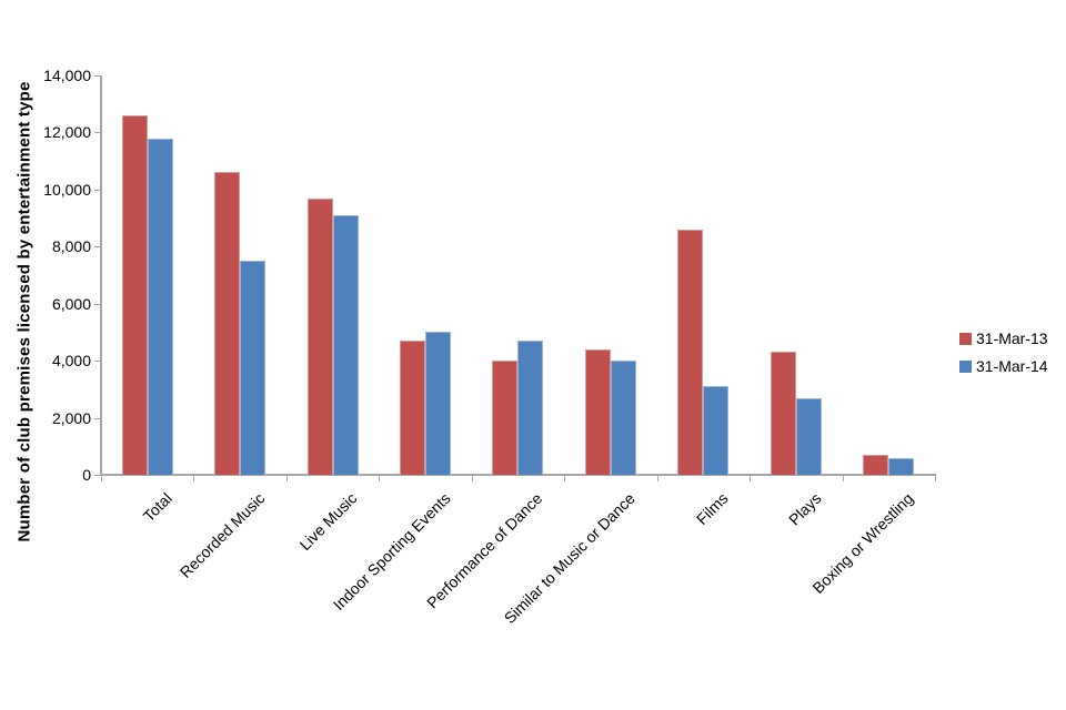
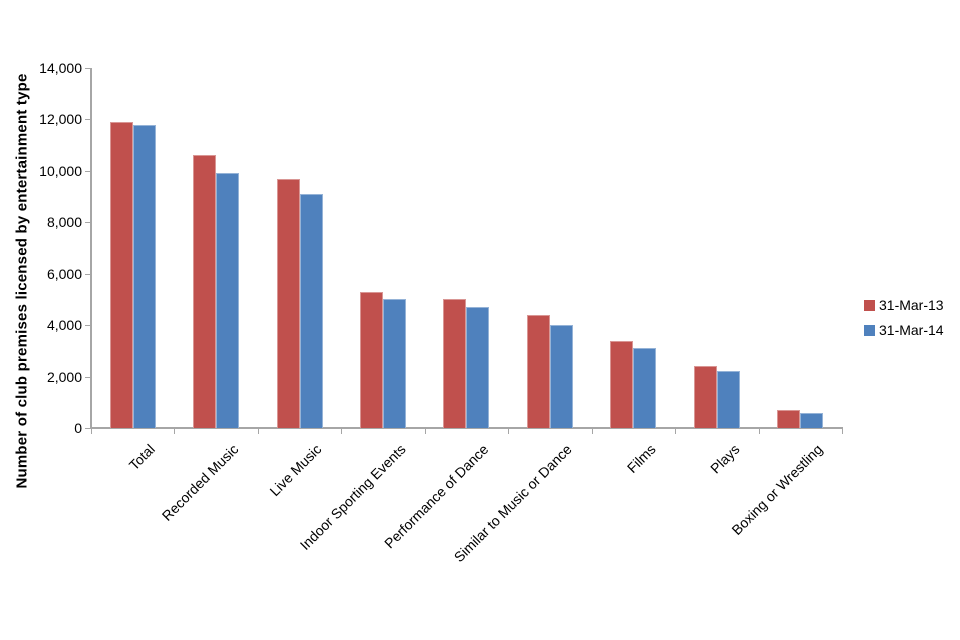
31-Mar-13/Total: 12600 -> 11900
31-Mar-14/Recorded Music: 7500 -> 9900
31-Mar-13/Indoor Sporting Events: 4700 -> 5300
31-Mar-13/Performance of Dance: 4000 -> 5000
31-Mar-13/Films: 8600 -> 3400
31-Mar-13/Plays: 4300 -> 2400
31-Mar-14/Plays: 2700 -> 2200
